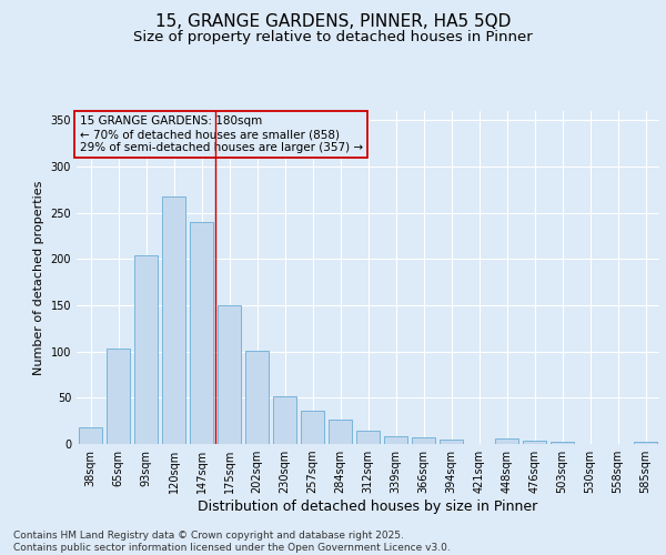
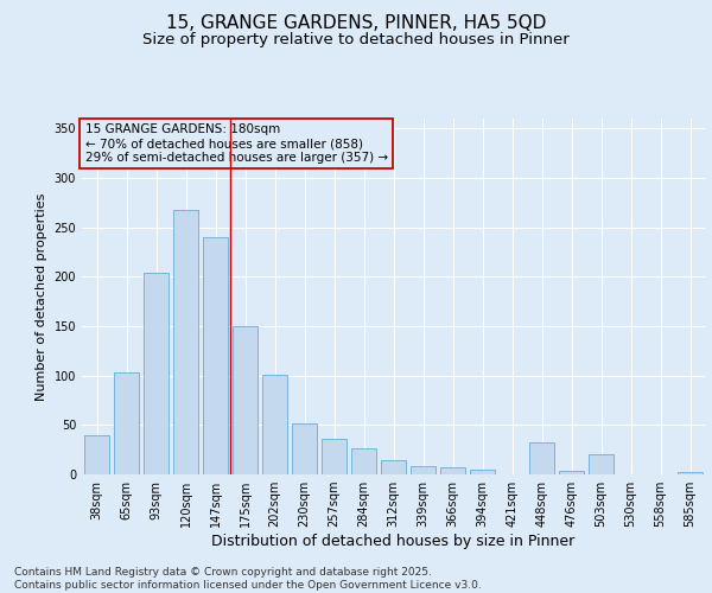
38sqm: 18 -> 40
448sqm: 6 -> 32
503sqm: 2 -> 20
